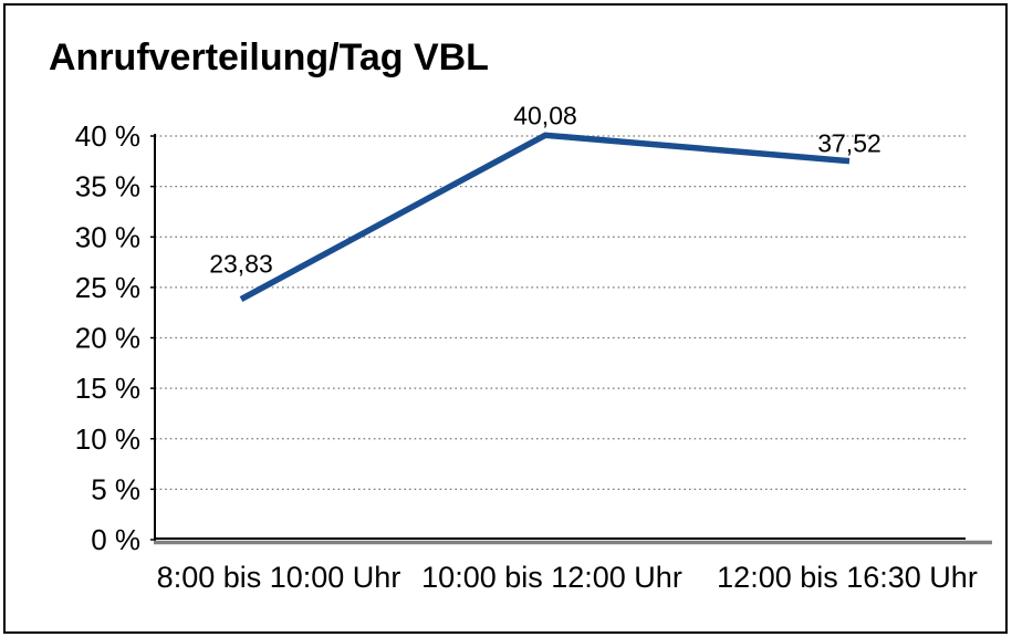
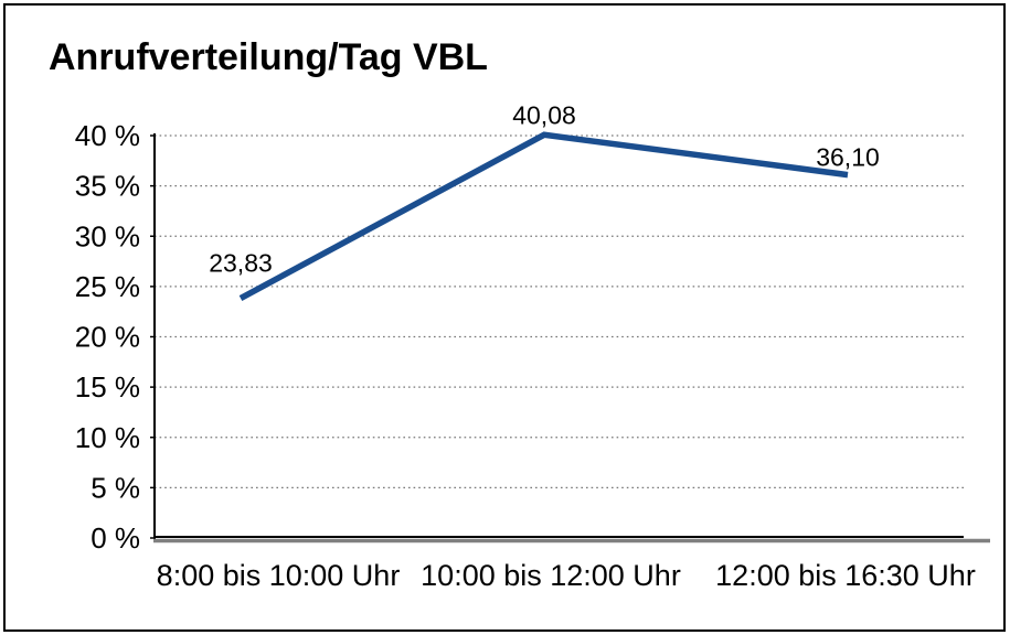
12:00 bis 16:30 Uhr: 37,52 -> 36,10
